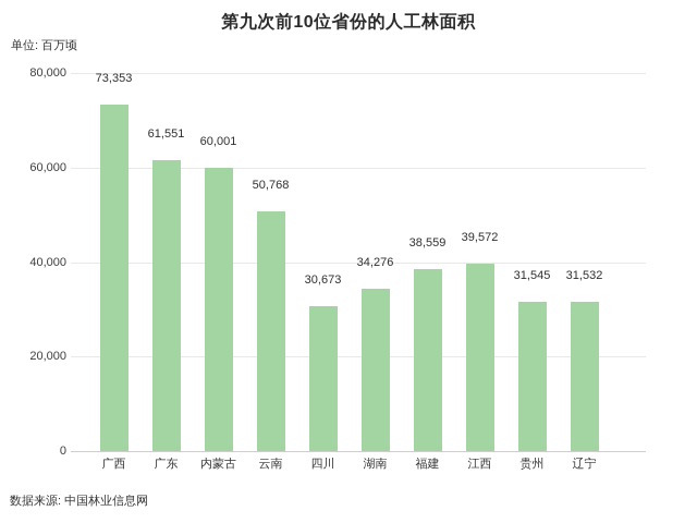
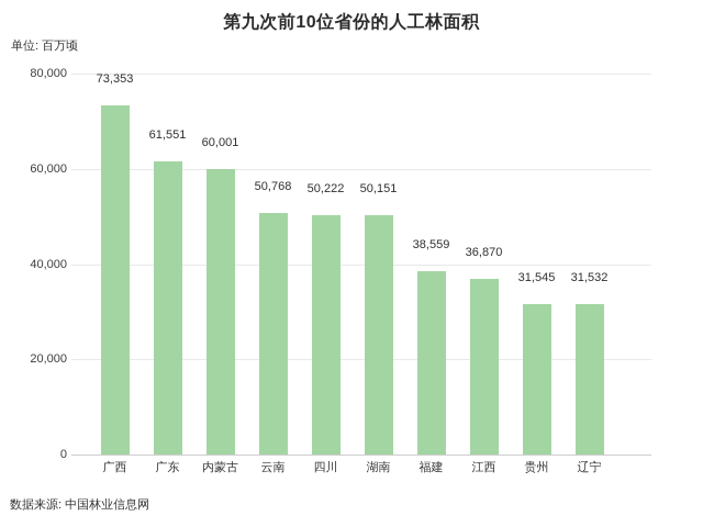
四川: 30,673 -> 50,222
湖南: 34,276 -> 50,151
江西: 39,572 -> 36,870
